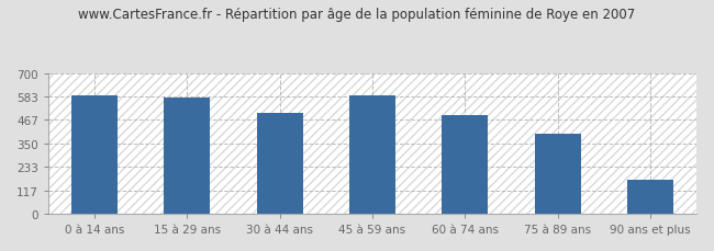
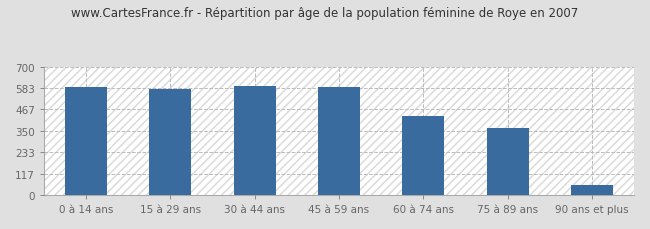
30 à 44 ans: 500 -> 590
60 à 74 ans: 490 -> 430
75 à 89 ans: 400 -> 360
90 ans et plus: 170 -> 60
